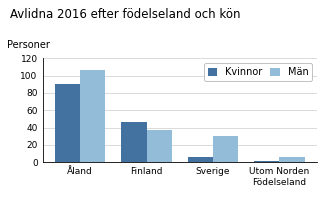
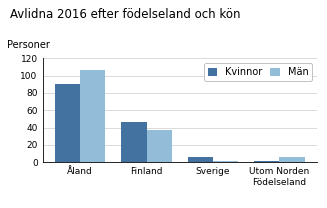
Män/Sverige: 30 -> 2
